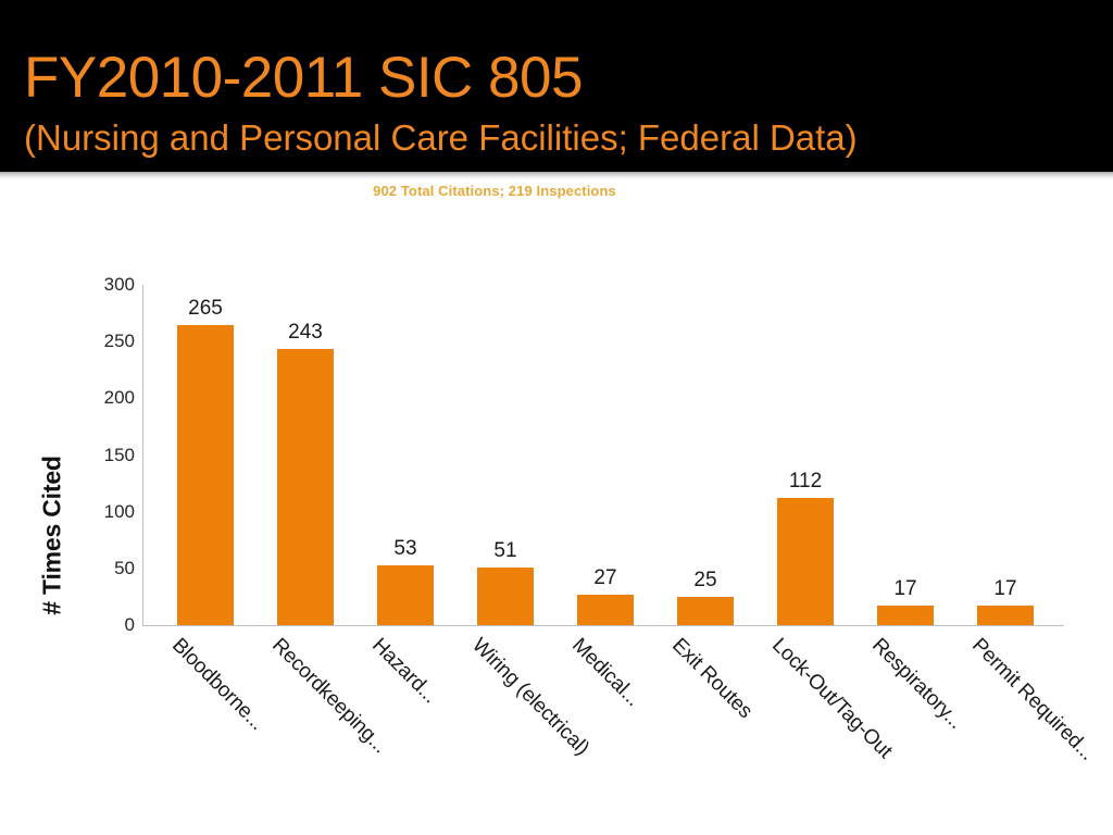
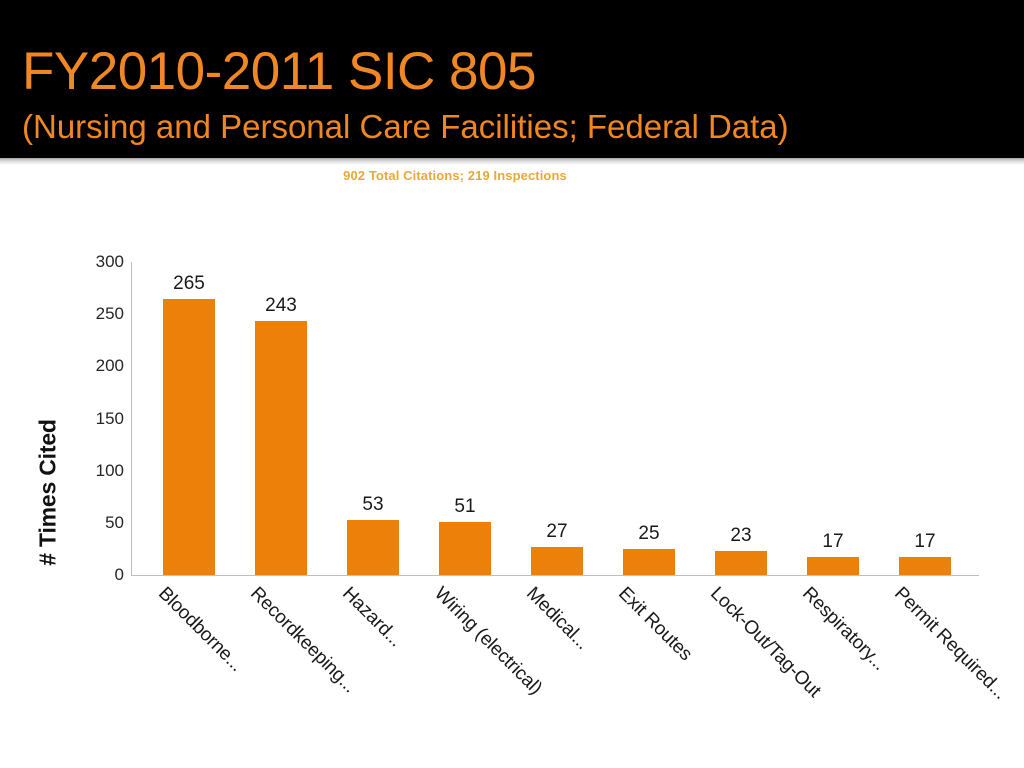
Lock-Out/Tag-Out: 112 -> 23
